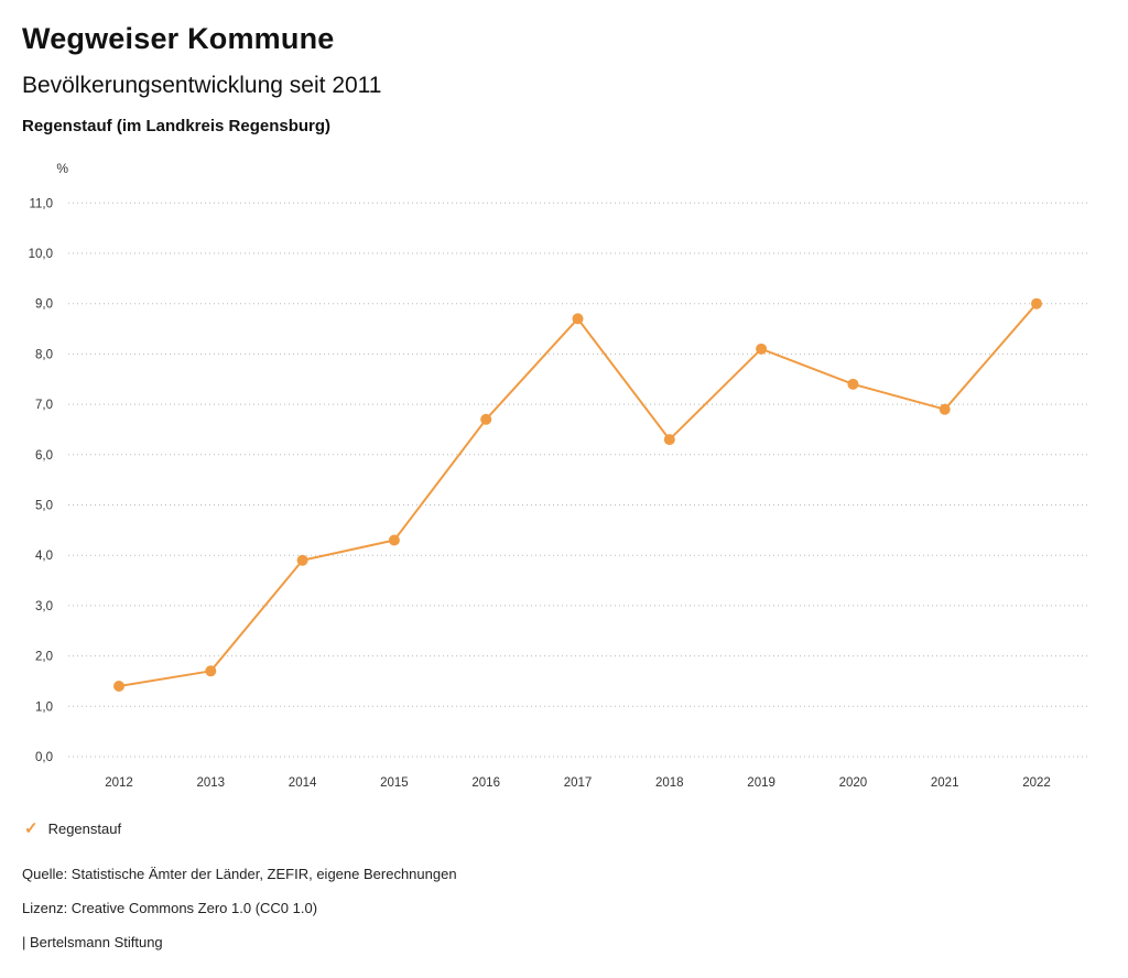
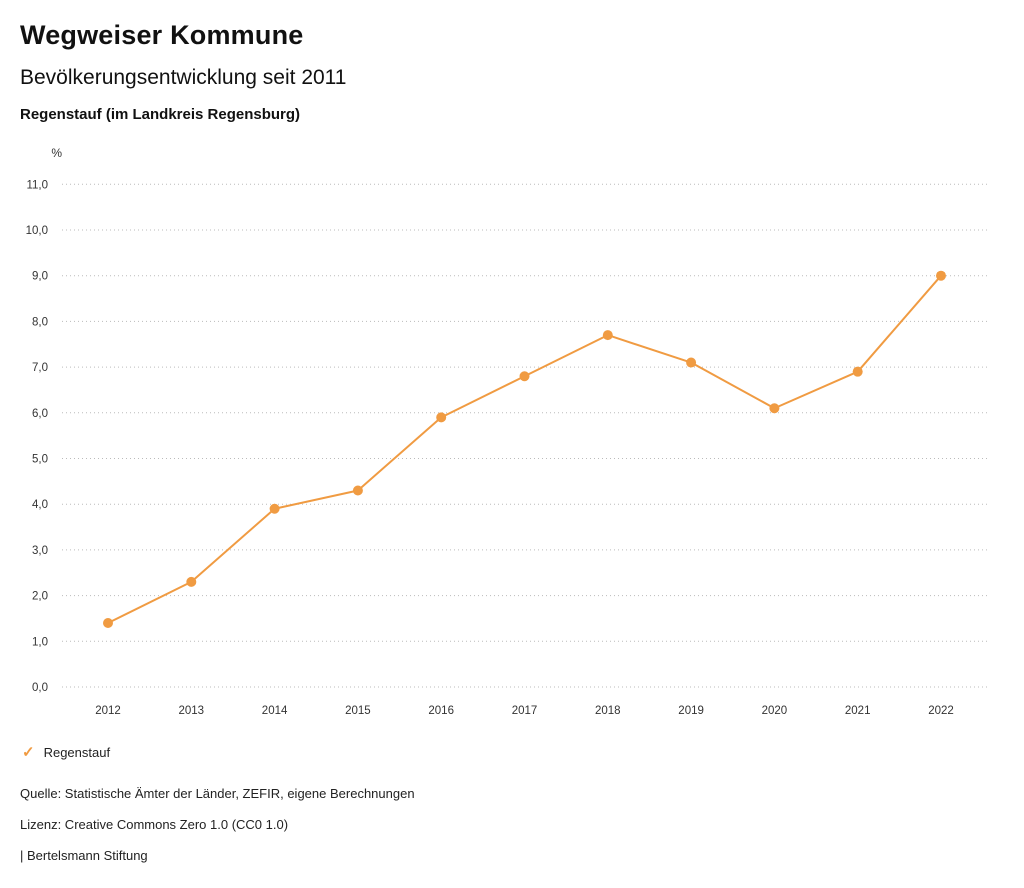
2013: 1,7 -> 2,3
2016: 6,7 -> 5,9
2017: 8,7 -> 6,8
2018: 6,3 -> 7,7
2019: 8,1 -> 7,1
2020: 7,4 -> 6,1
